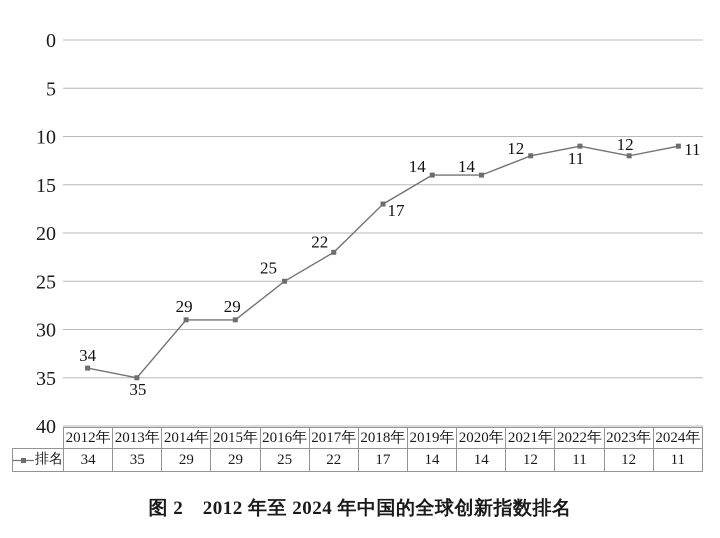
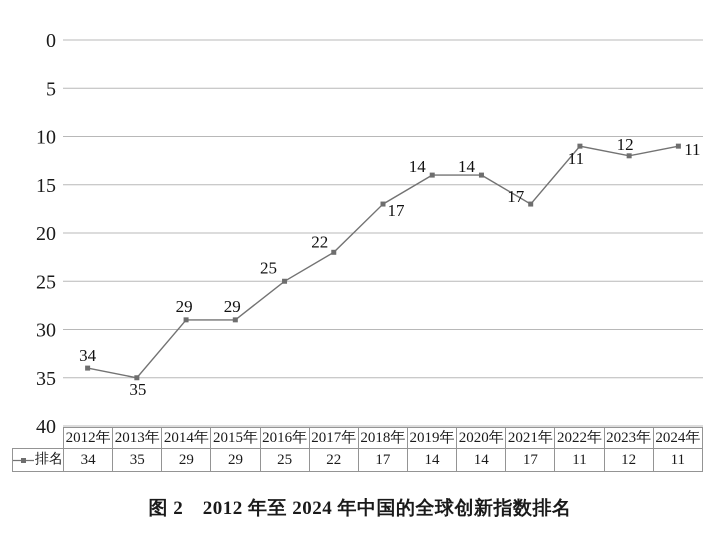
2021年: 12 -> 17
